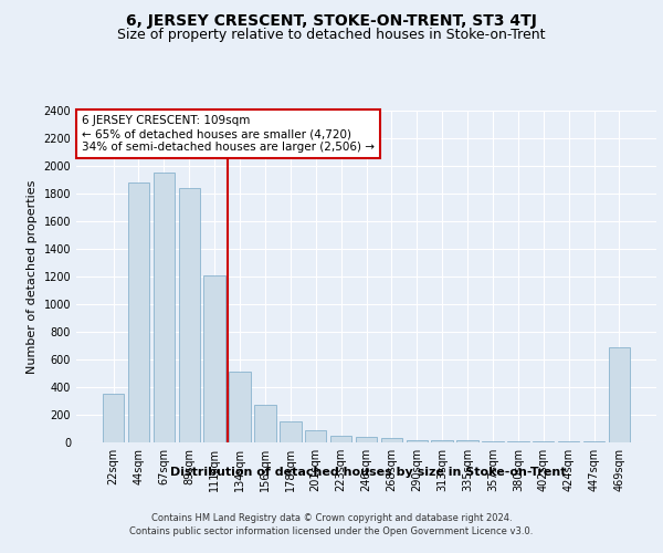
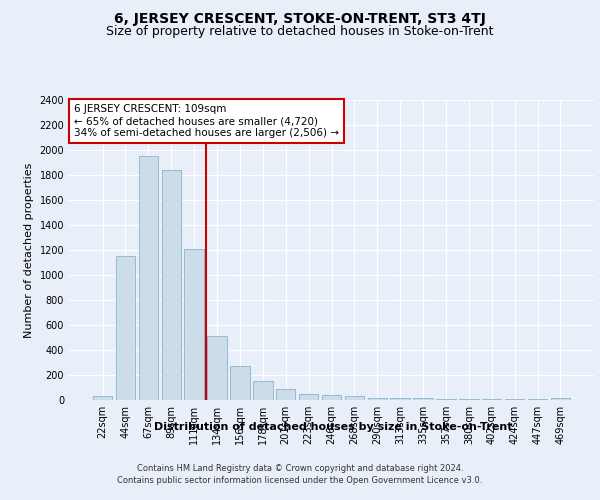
22sqm: 350 -> 30
44sqm: 1880 -> 1150
469sqm: 690 -> 20
